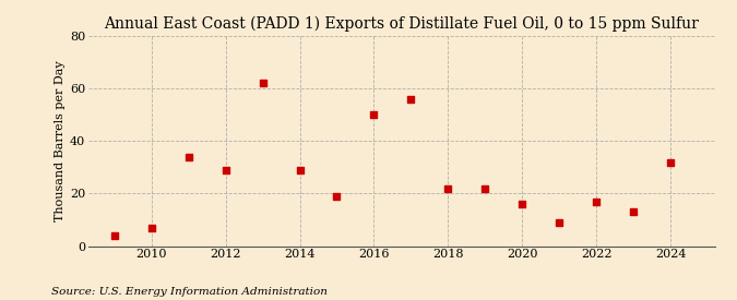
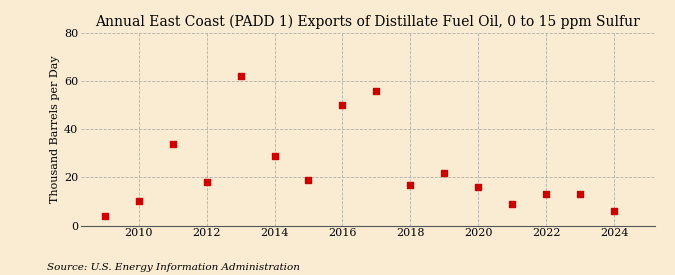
2010: 7 -> 10
2012: 29 -> 18
2018: 22 -> 17
2022: 17 -> 13
2024: 32 -> 6
